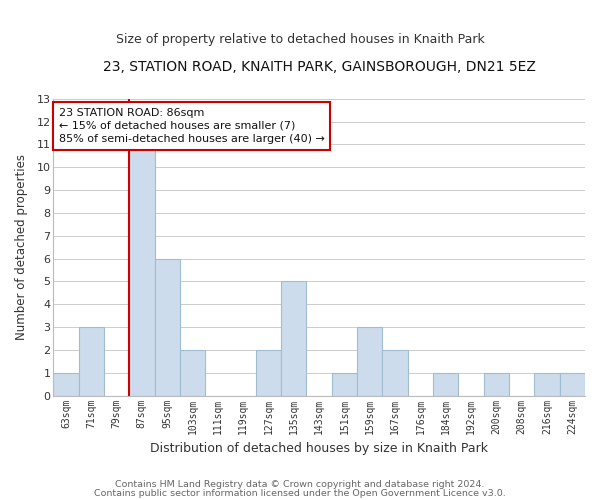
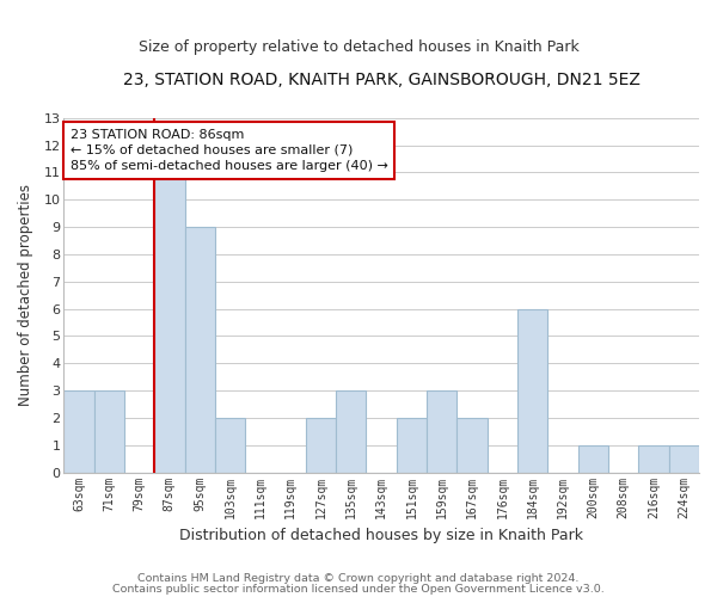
63sqm: 1 -> 3
95sqm: 6 -> 9
135sqm: 5 -> 3
151sqm: 1 -> 2
184sqm: 1 -> 6
